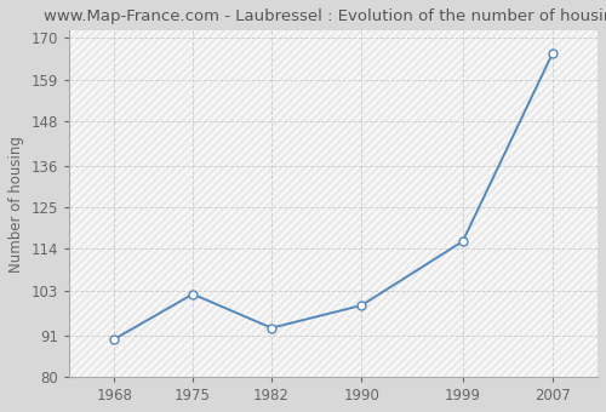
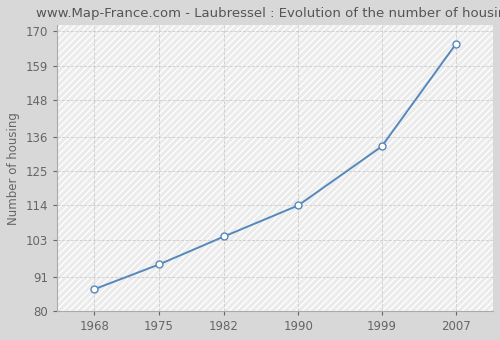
1968: 90 -> 87
1975: 102 -> 95
1982: 93 -> 104
1990: 99 -> 114
1999: 116 -> 133
